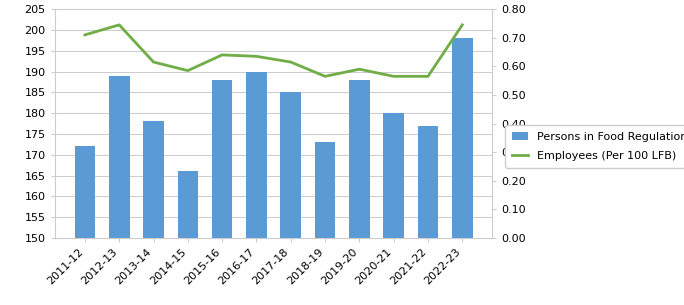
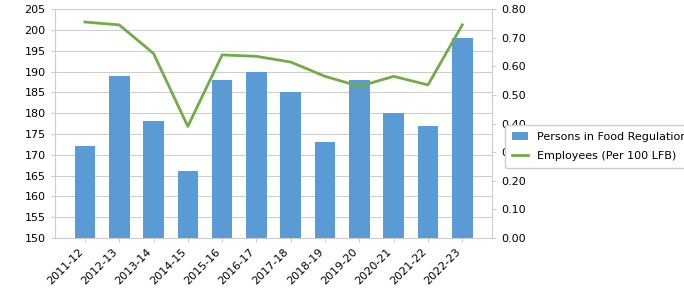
Employees (Per 100 LFB)/2011-12: 0.710 -> 0.755
Employees (Per 100 LFB)/2013-14: 0.615 -> 0.645
Employees (Per 100 LFB)/2014-15: 0.585 -> 0.390
Employees (Per 100 LFB)/2019-20: 0.590 -> 0.530
Employees (Per 100 LFB)/2021-22: 0.565 -> 0.535
